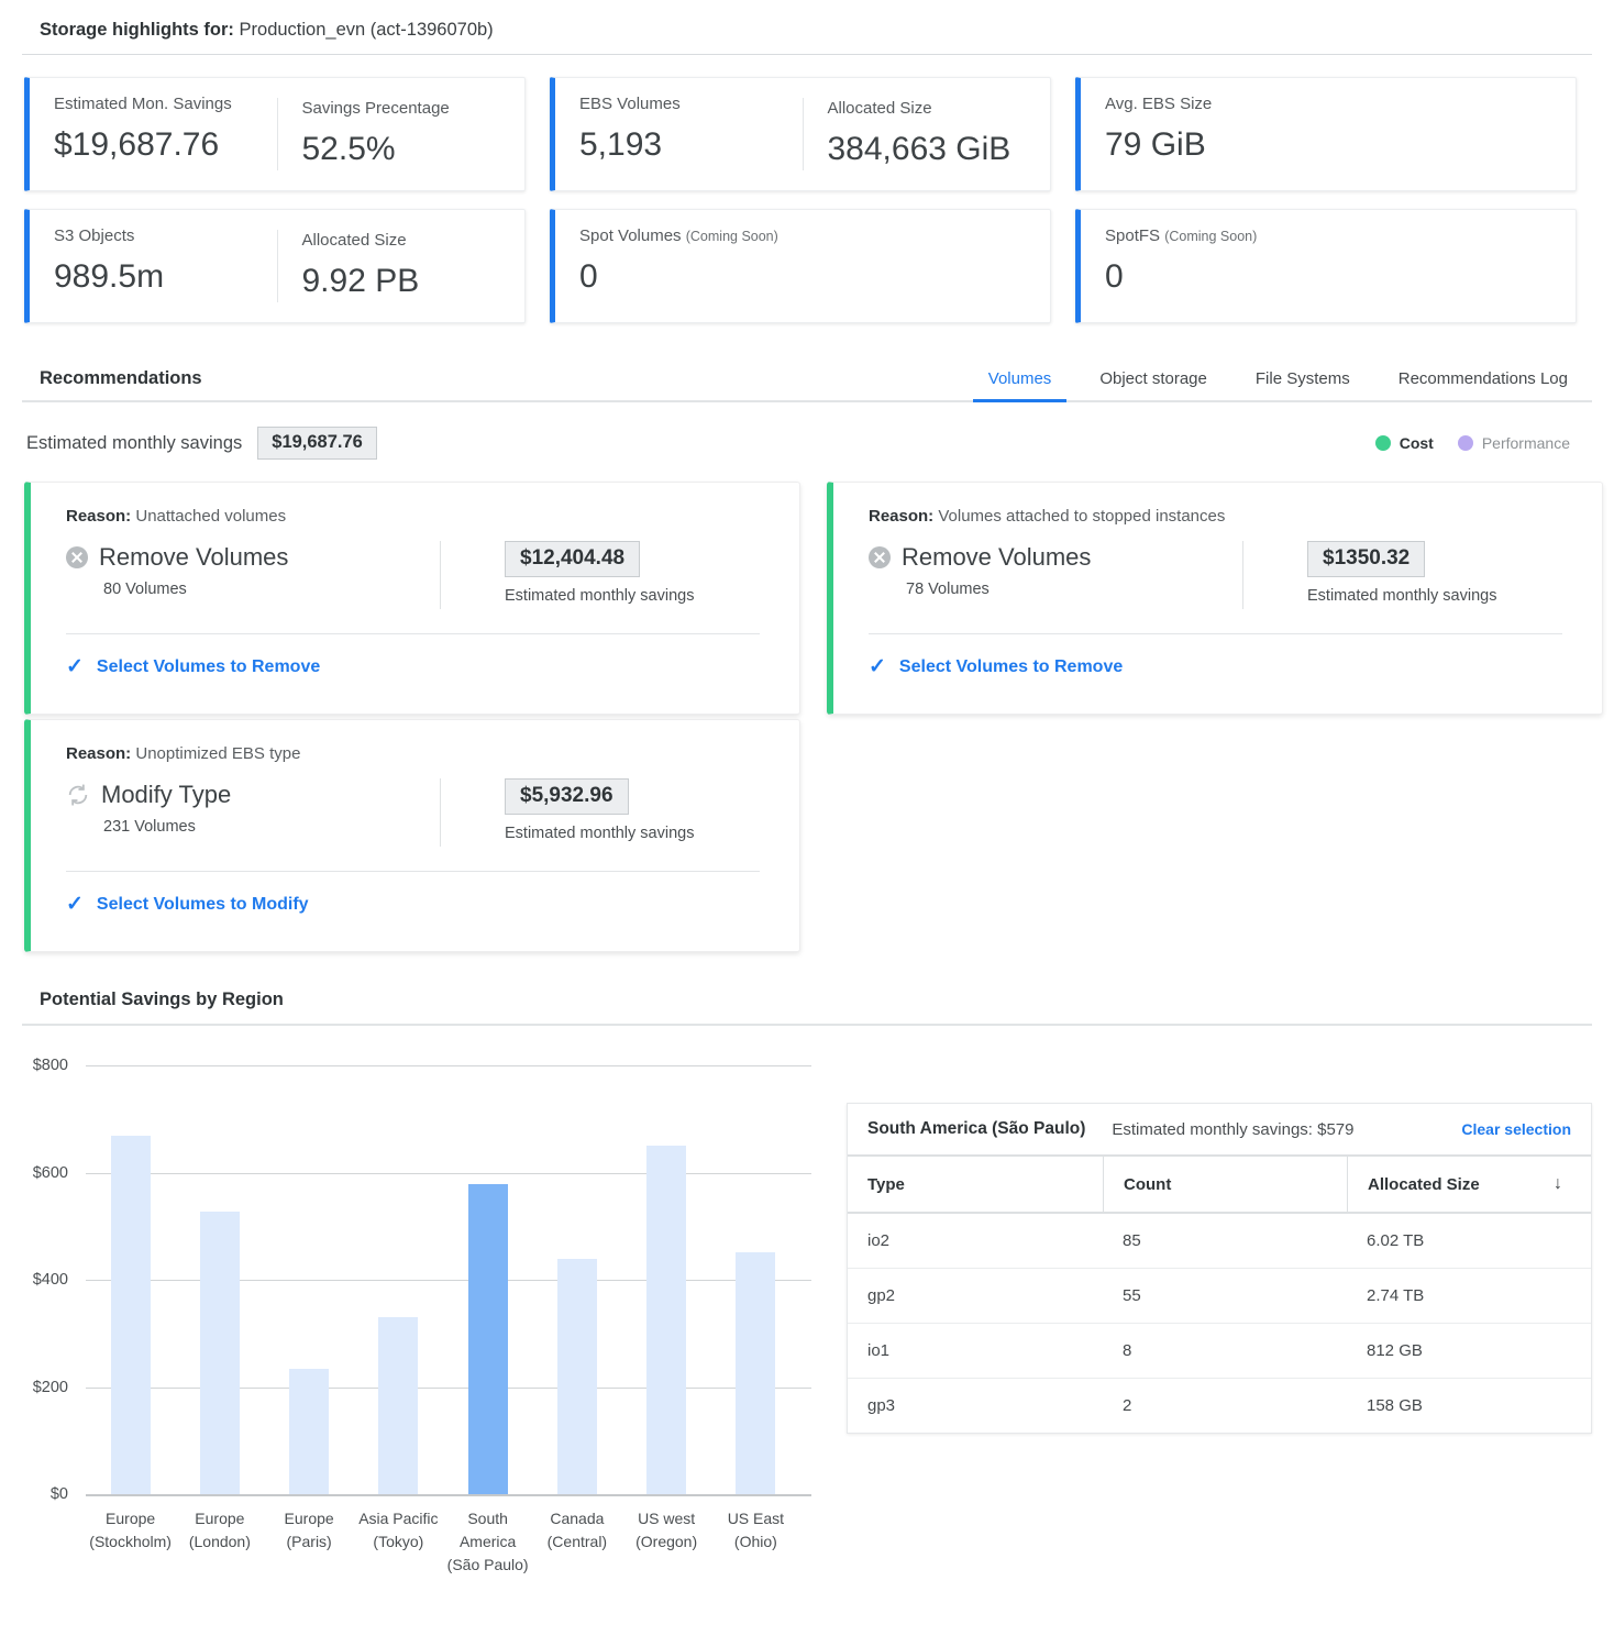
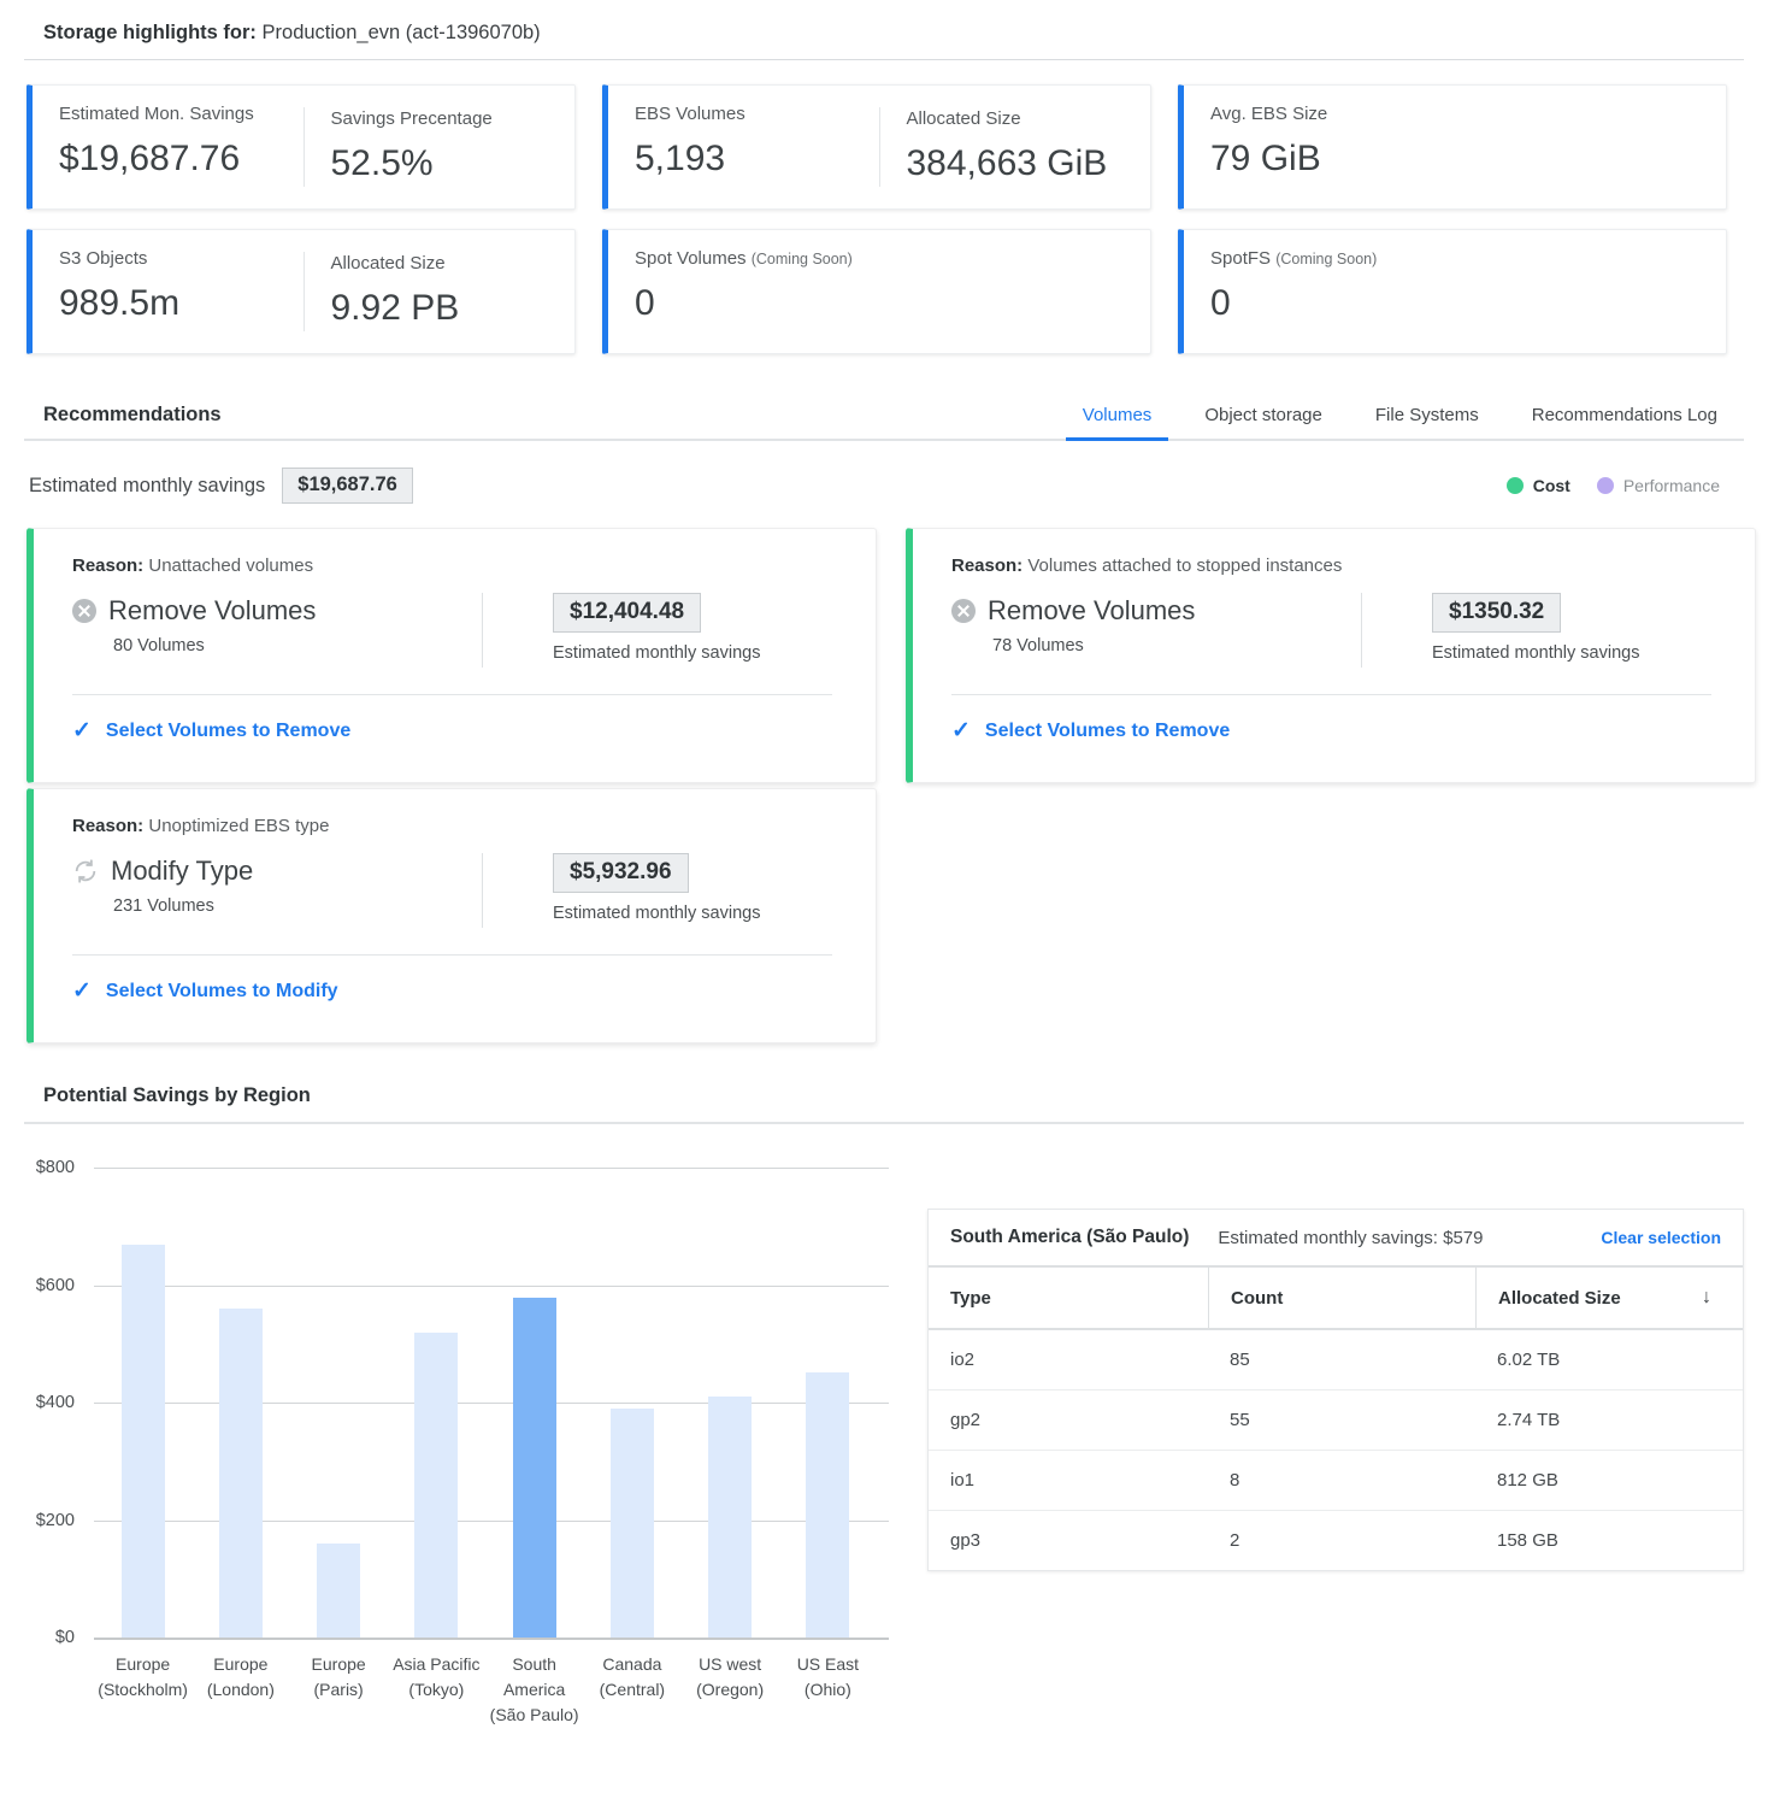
Europe (London): $530 -> $560
Europe (Paris): $230 -> $160
Asia Pacific (Tokyo): $330 -> $520
Canada (Central): $440 -> $390
US west (Oregon): $650 -> $410
